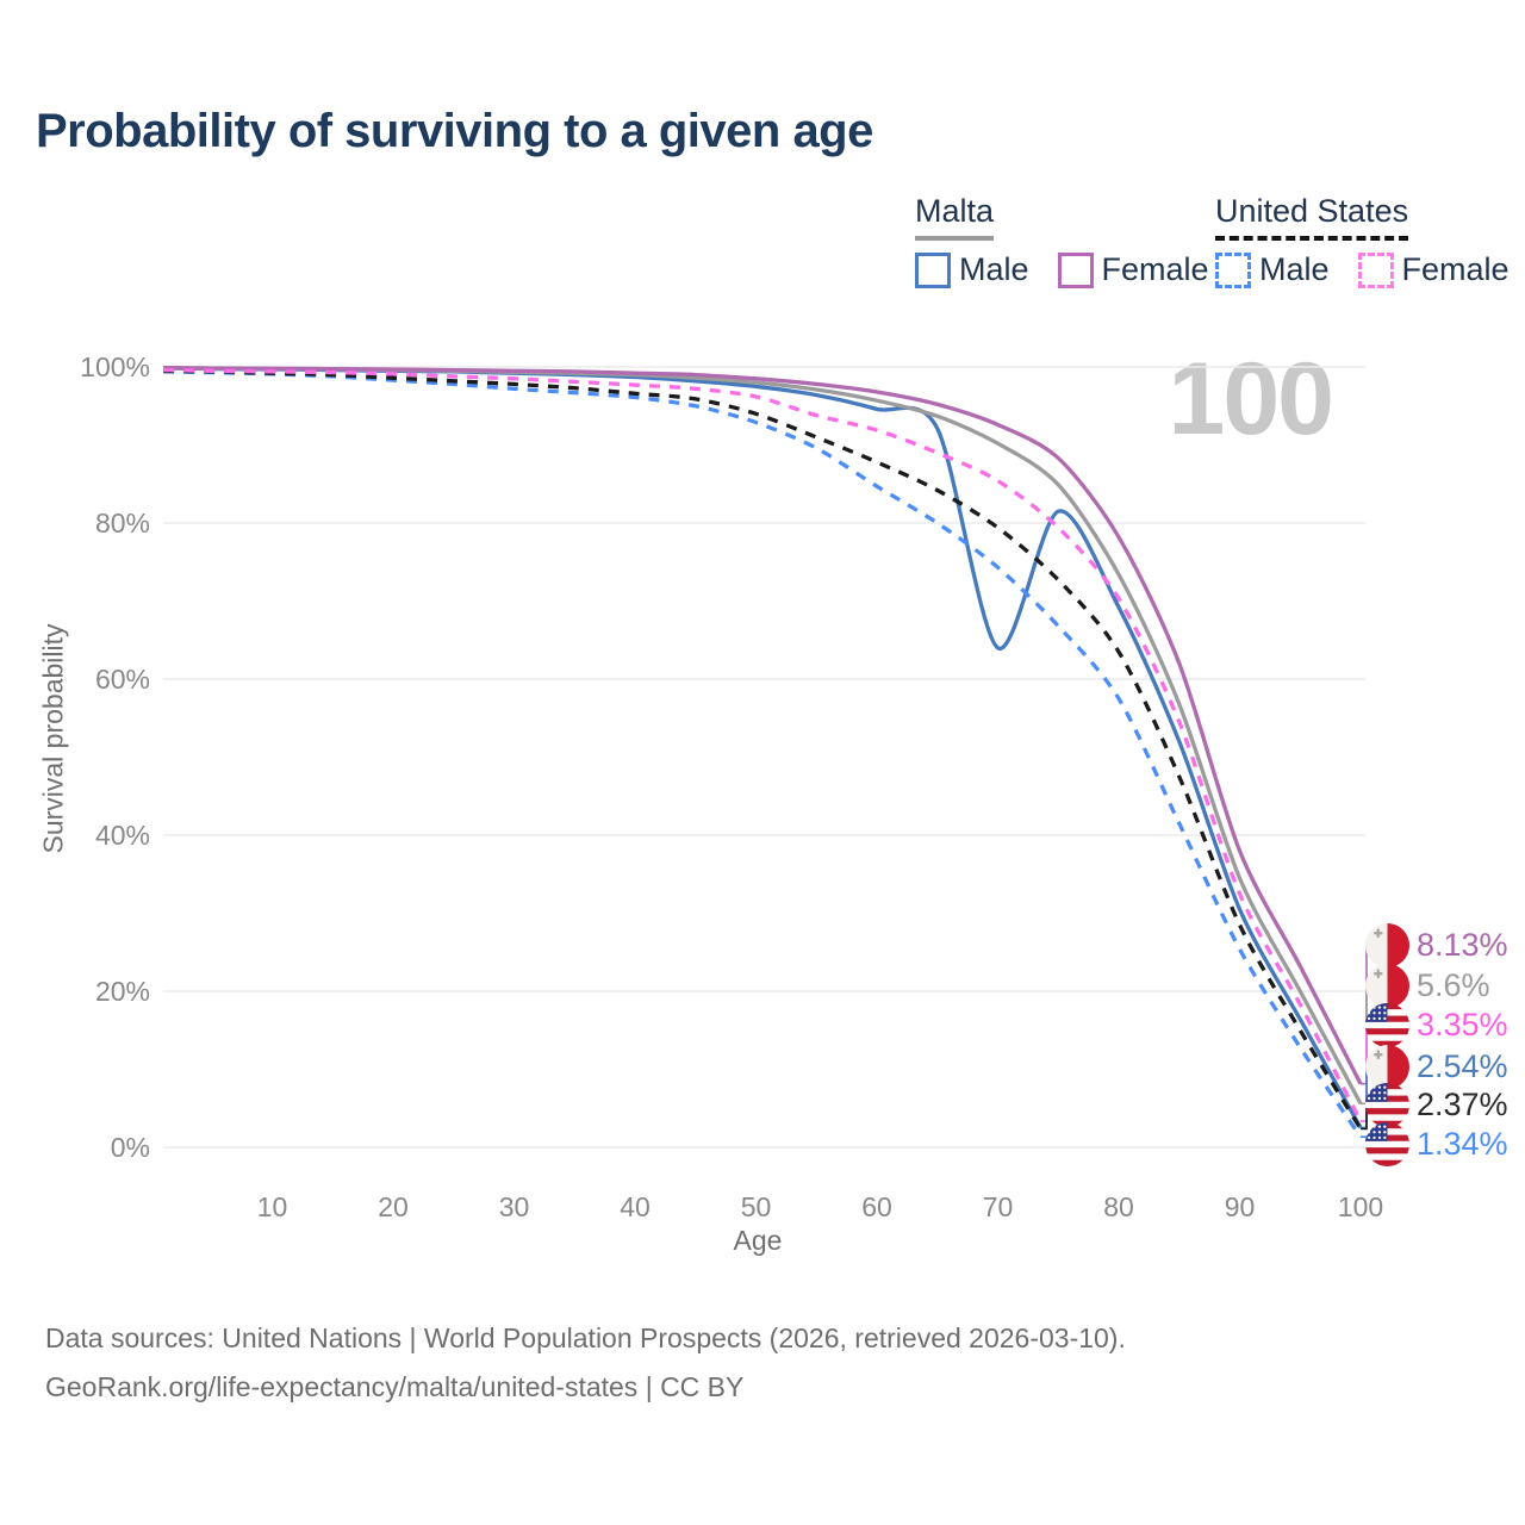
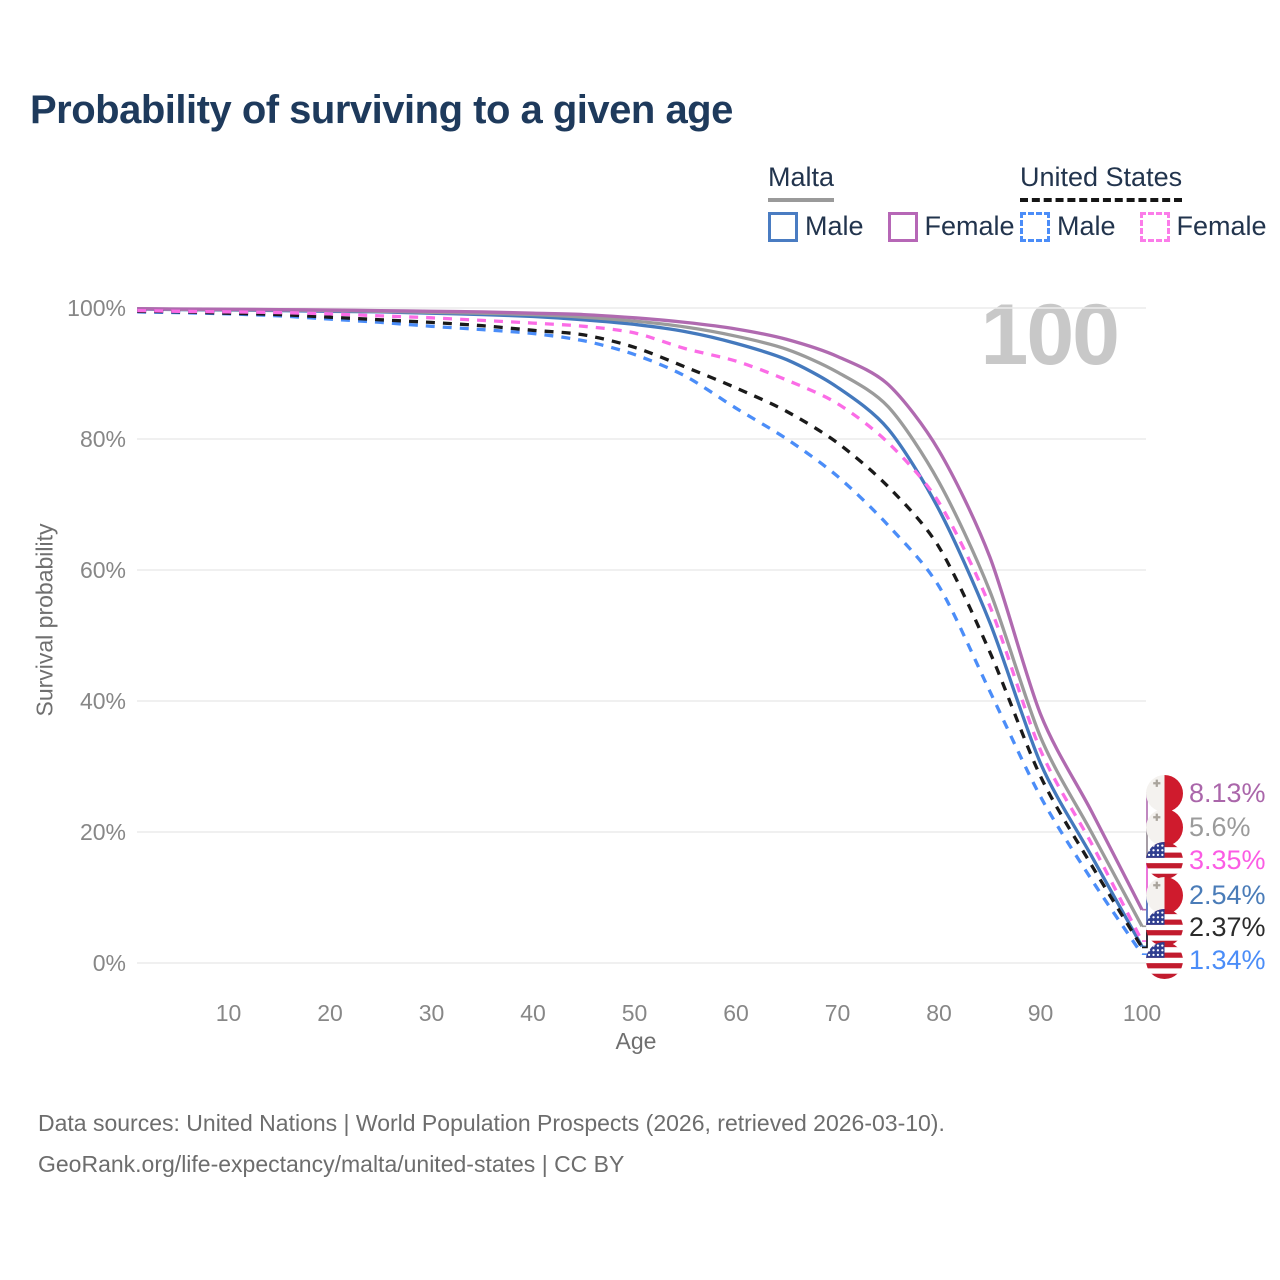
Malta Male/70: 64% -> 88%
